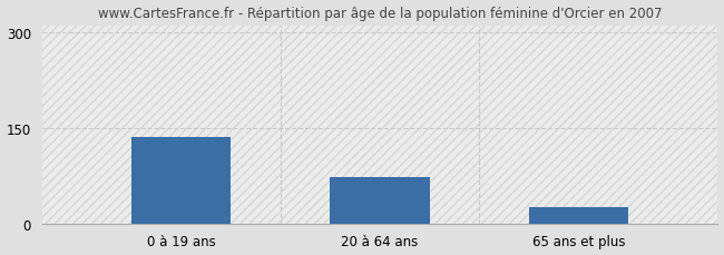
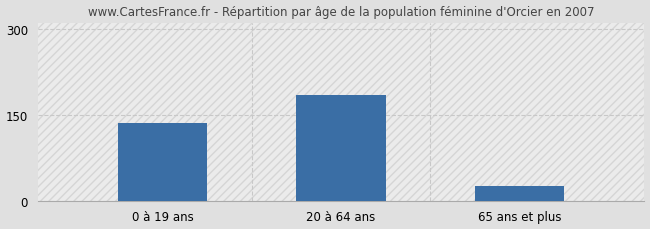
20 à 64 ans: 72 -> 185
